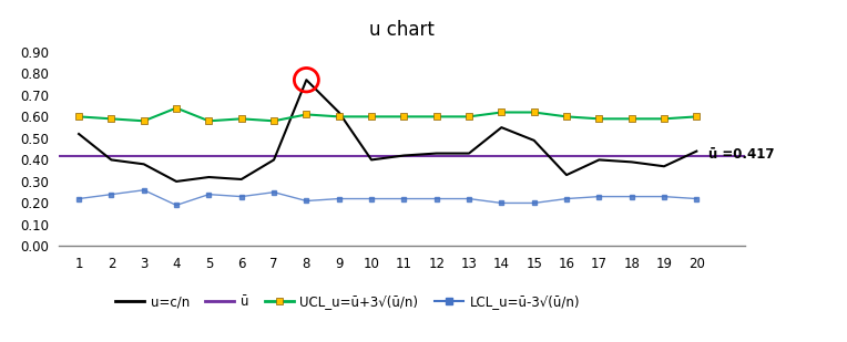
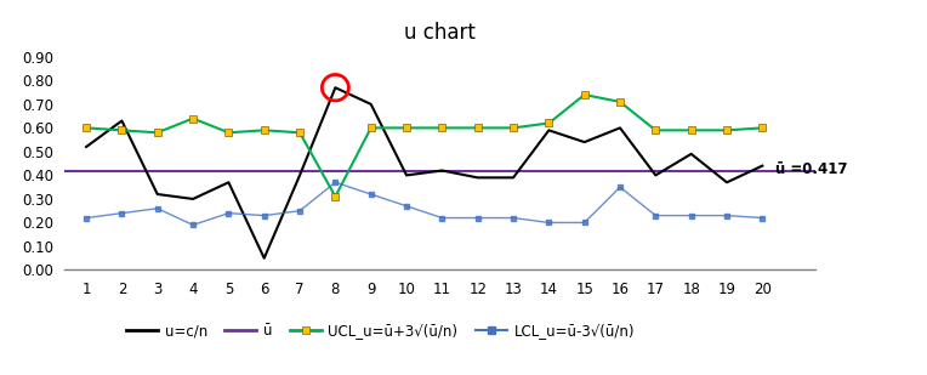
u=c/n/2: 0.40 -> 0.63
u=c/n/3: 0.38 -> 0.32
u=c/n/5: 0.32 -> 0.37
u=c/n/6: 0.31 -> 0.05
UCL_u=ū+3√(ū/n)/8: 0.61 -> 0.31
LCL_u=ū-3√(ū/n)/8: 0.21 -> 0.37
u=c/n/9: 0.62 -> 0.70
LCL_u=ū-3√(ū/n)/9: 0.22 -> 0.32
LCL_u=ū-3√(ū/n)/10: 0.22 -> 0.27
u=c/n/12: 0.43 -> 0.39
u=c/n/13: 0.43 -> 0.39
u=c/n/14: 0.55 -> 0.59
u=c/n/15: 0.49 -> 0.54
UCL_u=ū+3√(ū/n)/15: 0.62 -> 0.74
u=c/n/16: 0.33 -> 0.60
UCL_u=ū+3√(ū/n)/16: 0.60 -> 0.71
LCL_u=ū-3√(ū/n)/16: 0.22 -> 0.35
u=c/n/18: 0.39 -> 0.49
